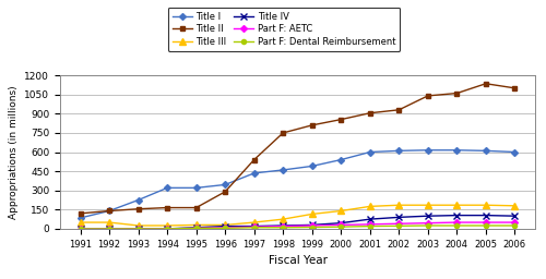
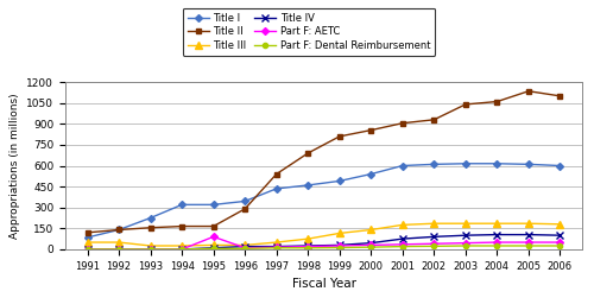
Part F: AETC/1995: 0 -> 90
Title II/1998: 750 -> 690
